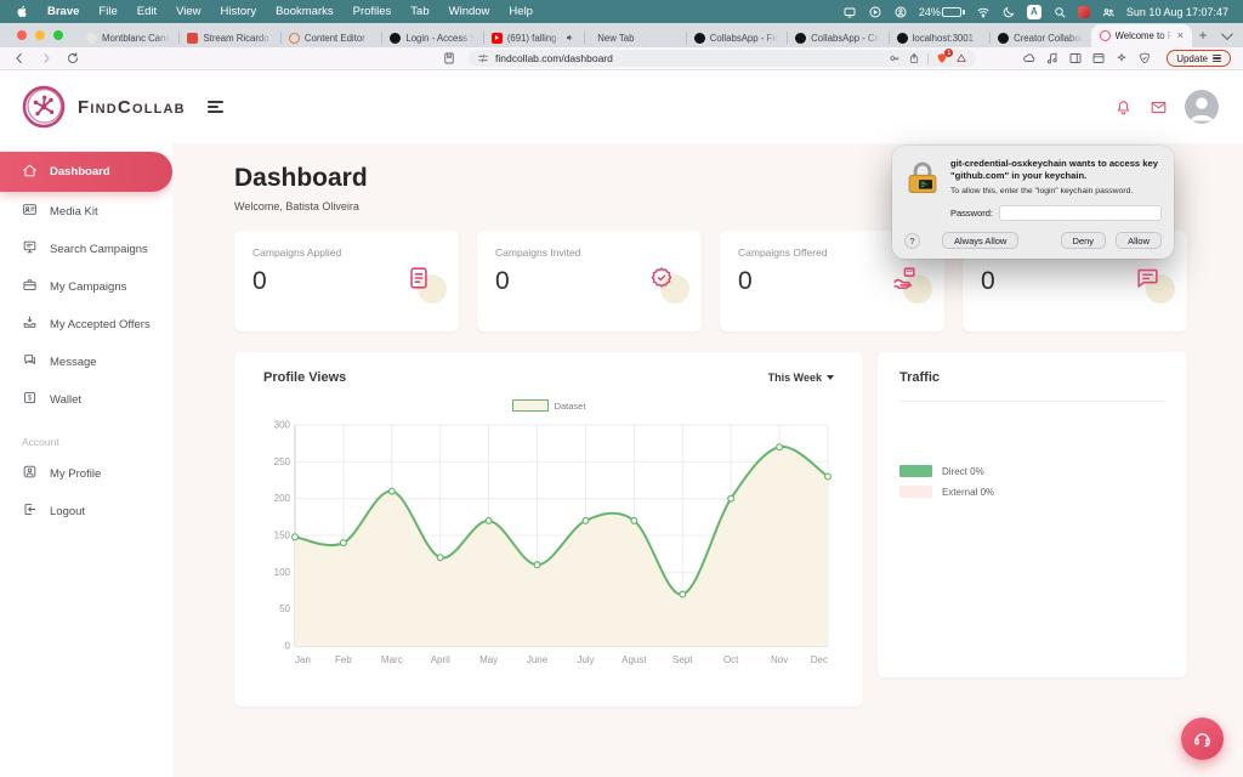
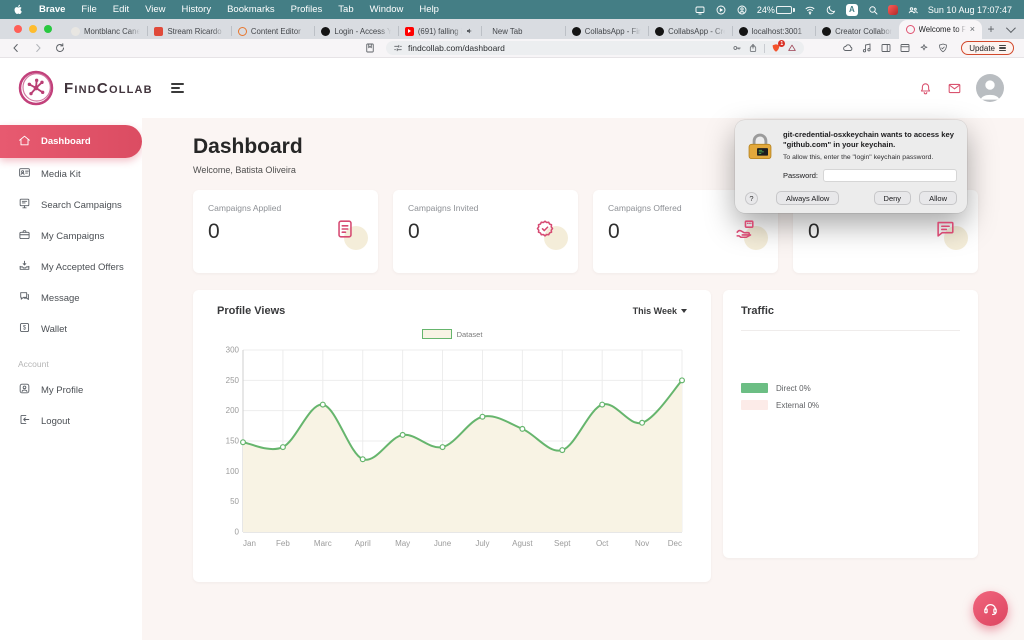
May: 170 -> 160
June: 110 -> 140
July: 170 -> 190
Sept: 70 -> 140
Oct: 200 -> 210
Nov: 270 -> 180
Dec: 230 -> 250
